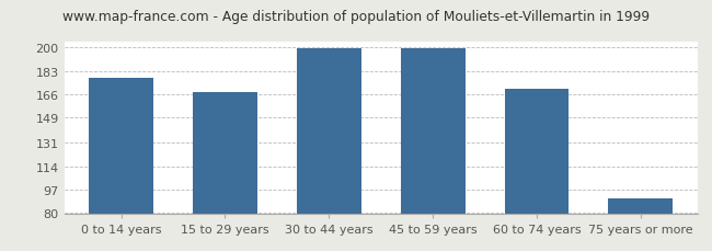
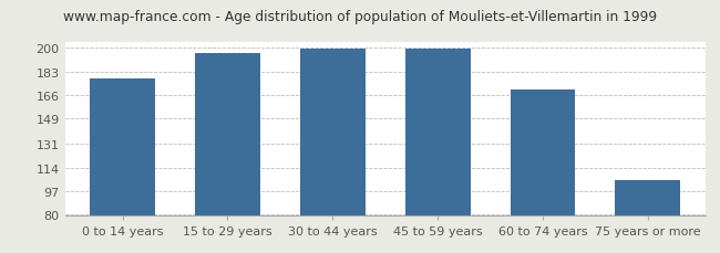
15 to 29 years: 168 -> 196
75 years or more: 91 -> 105
